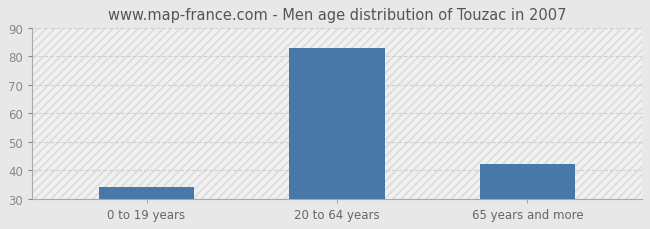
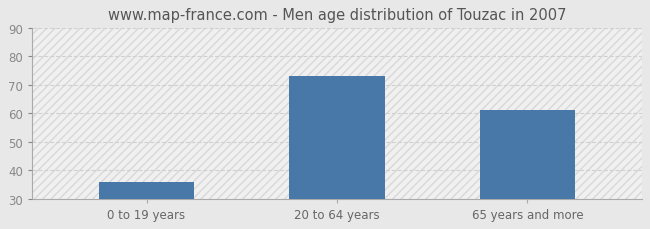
0 to 19 years: 34 -> 36
20 to 64 years: 83 -> 73
65 years and more: 42 -> 61
